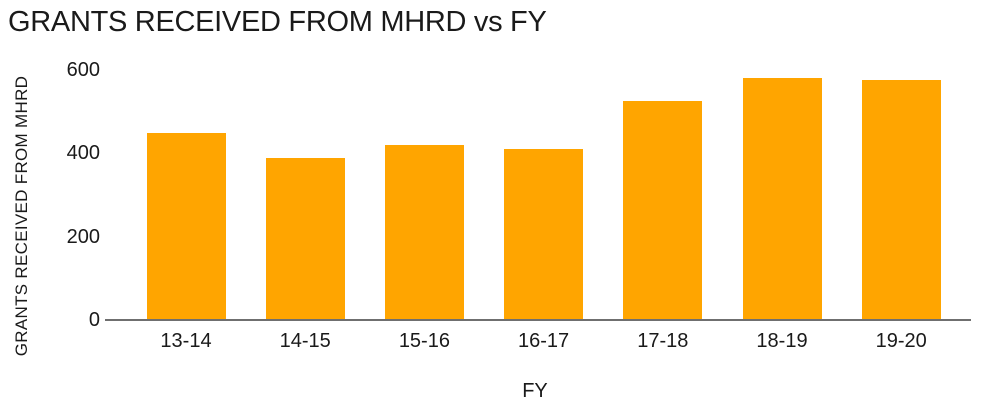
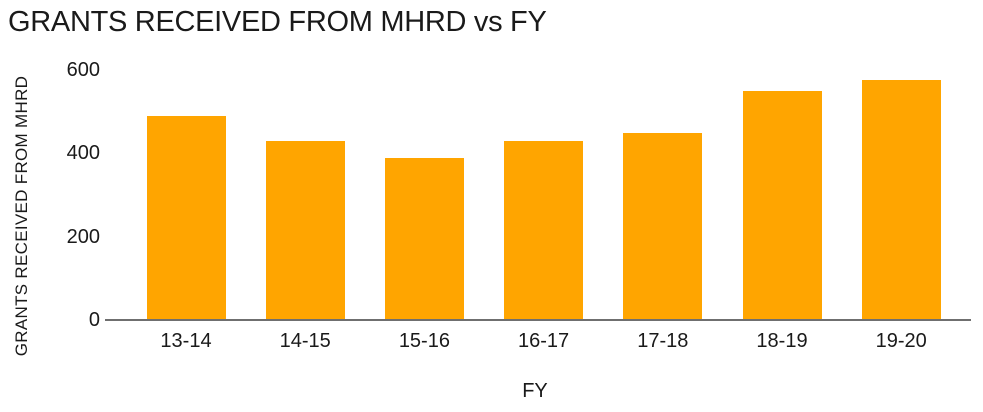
13-14: 450 -> 490
14-15: 390 -> 430
15-16: 420 -> 390
16-17: 410 -> 430
17-18: 520 -> 450
18-19: 580 -> 550
